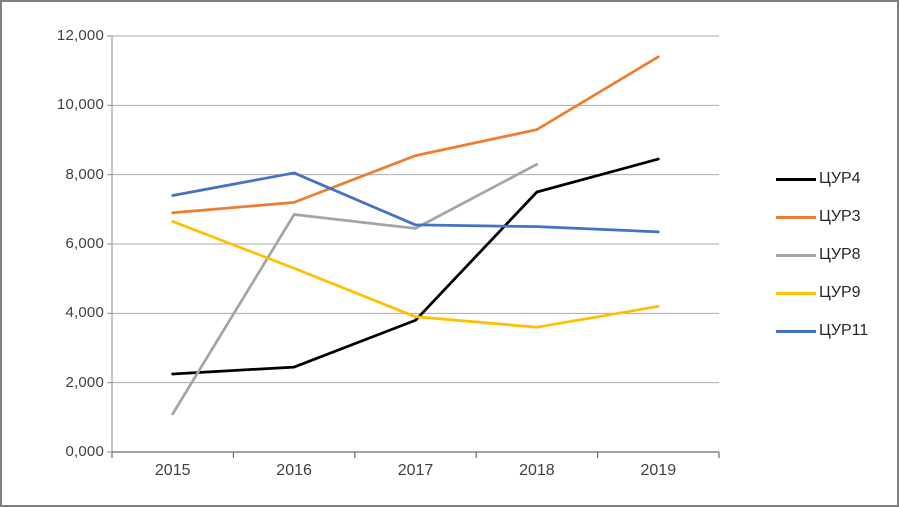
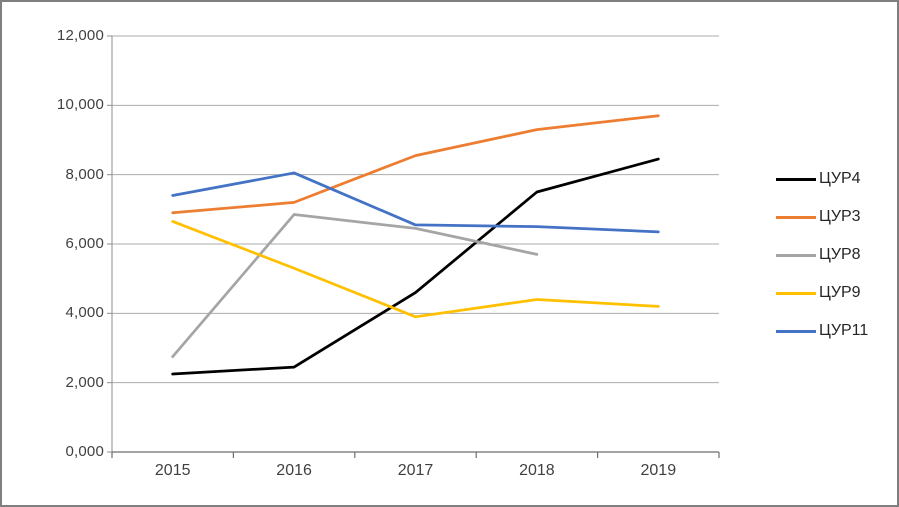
ЦУР8/2015: 1100 -> 2800
ЦУР4/2017: 3800 -> 4600
ЦУР8/2018: 8300 -> 5700
ЦУР9/2018: 3600 -> 4400
ЦУР3/2019: 11400 -> 9700
